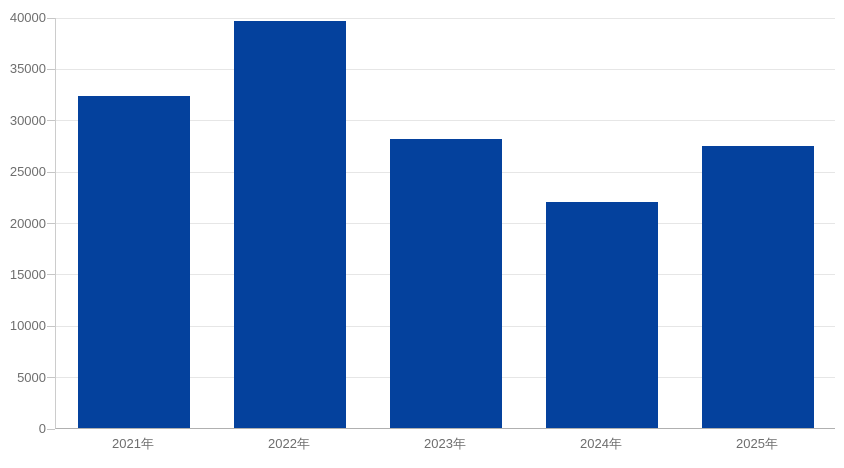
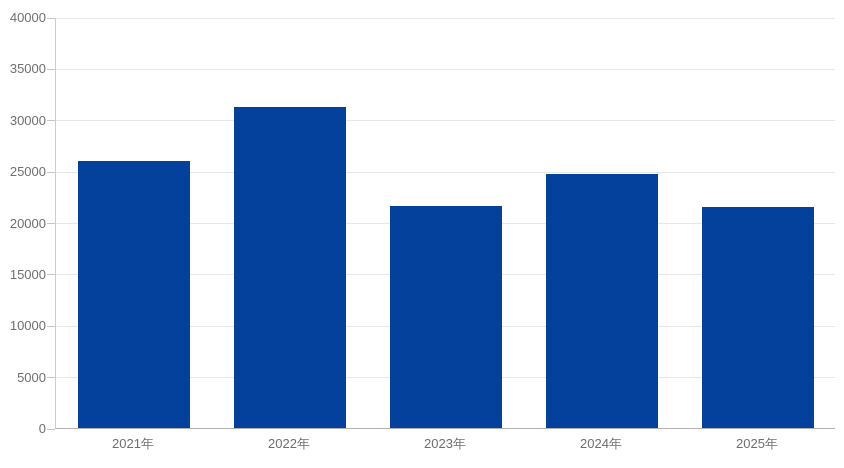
2021年: 32300 -> 26000
2022年: 39600 -> 31200
2023年: 28100 -> 21600
2024年: 22000 -> 24700
2025年: 27400 -> 21500
